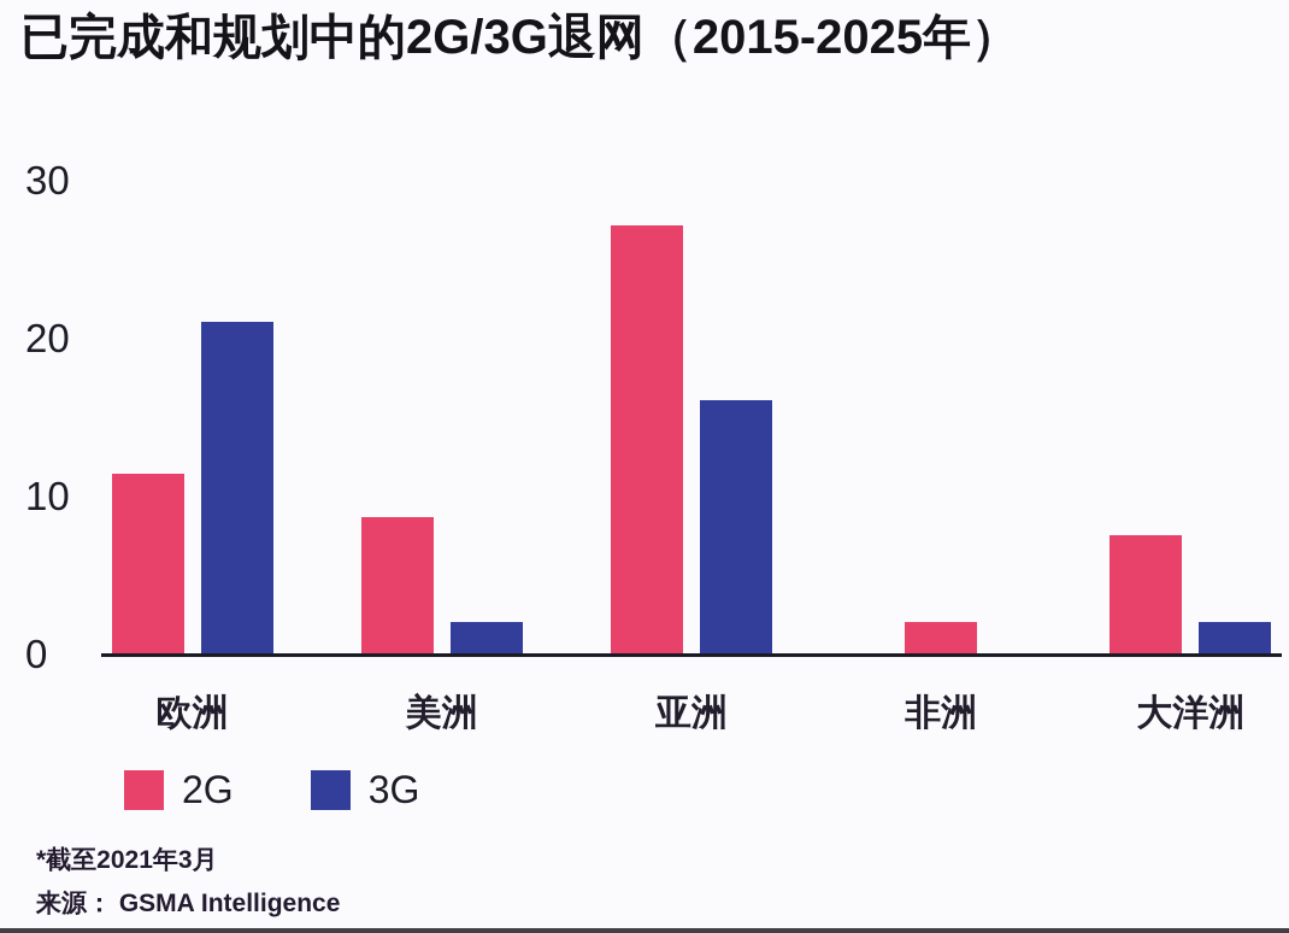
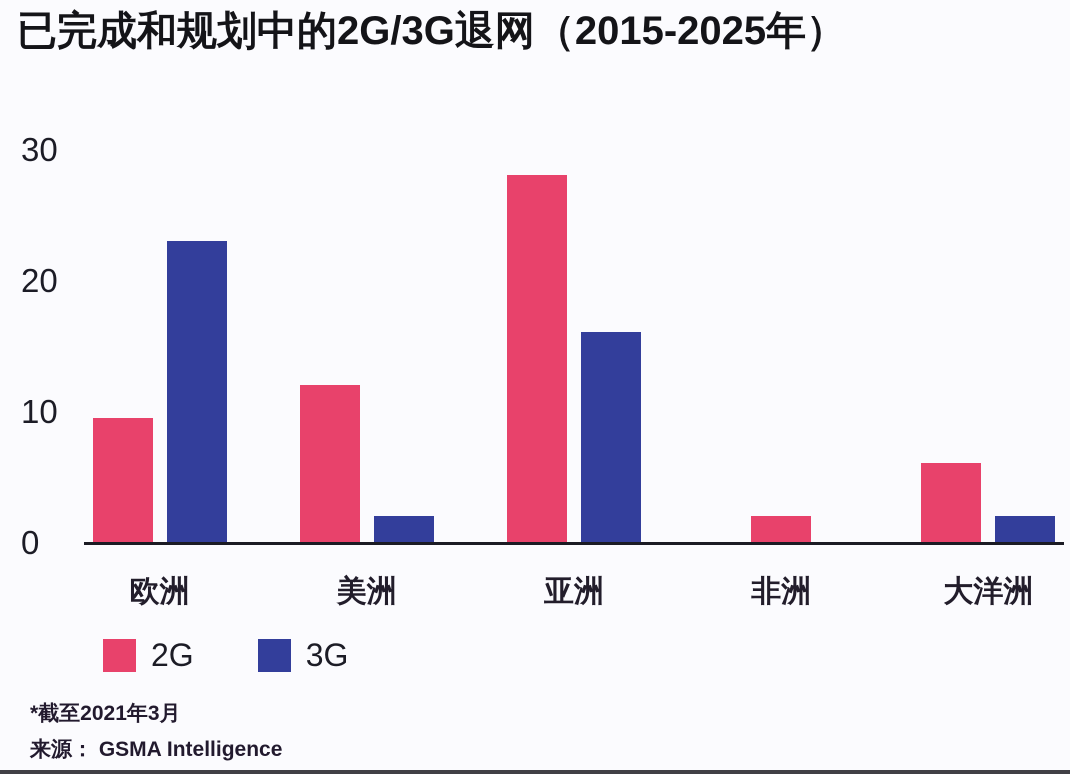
2G/欧洲: 11.4 -> 9.5
3G/欧洲: 21 -> 23
2G/美洲: 8.6 -> 12.0
2G/亚洲: 27.1 -> 28.0
2G/大洋洲: 7.5 -> 6.0
